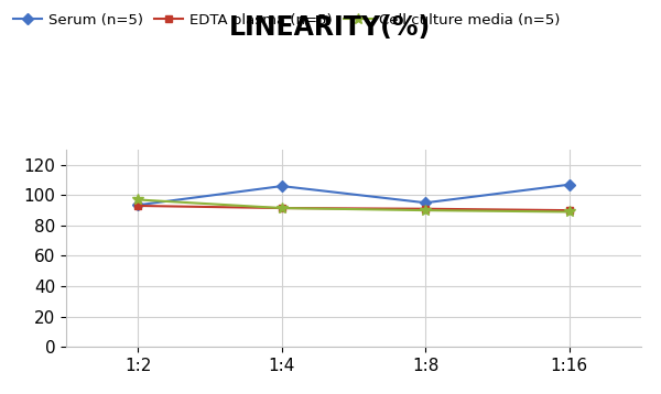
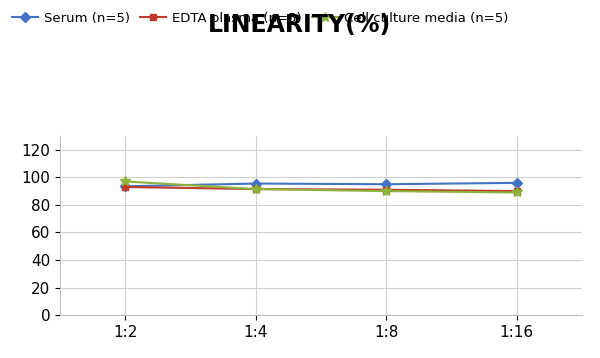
Serum (n=5)/1:4: 106 -> 96
Serum (n=5)/1:16: 107 -> 96
